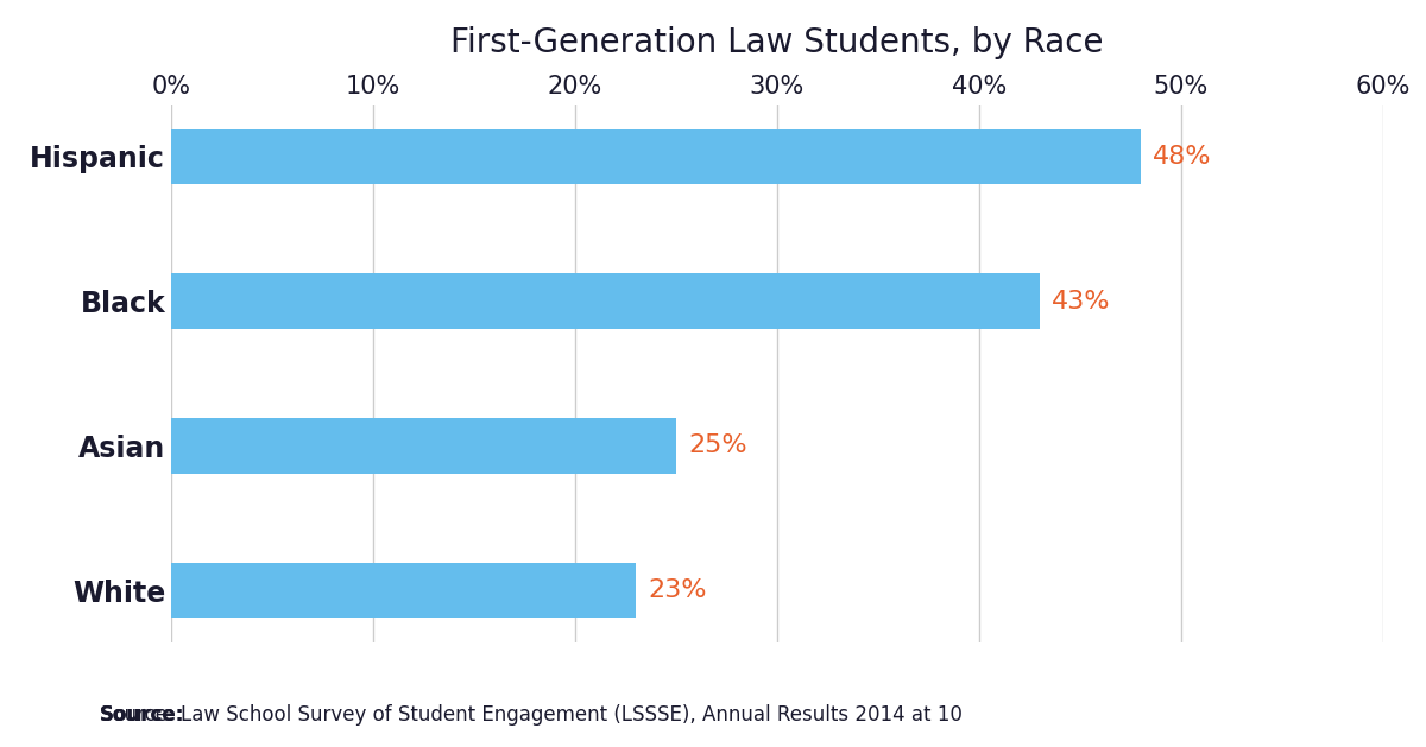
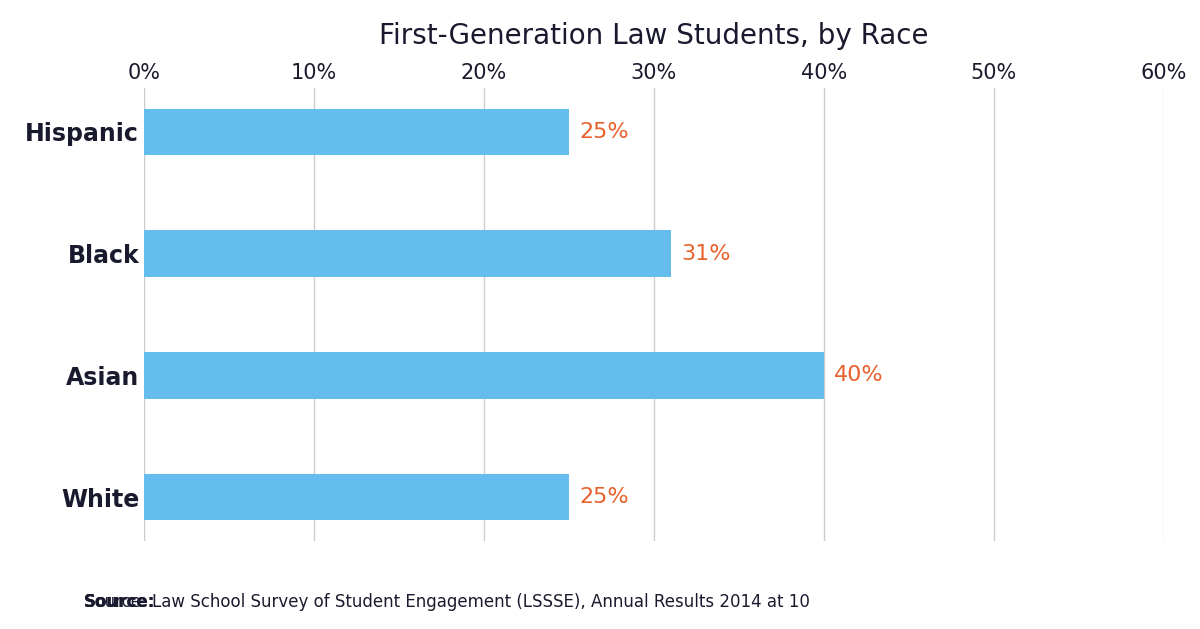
Hispanic: 48% -> 25%
Black: 43% -> 31%
Asian: 25% -> 40%
White: 23% -> 25%
